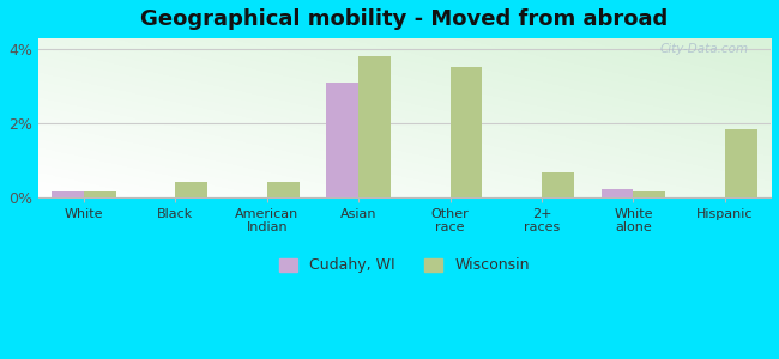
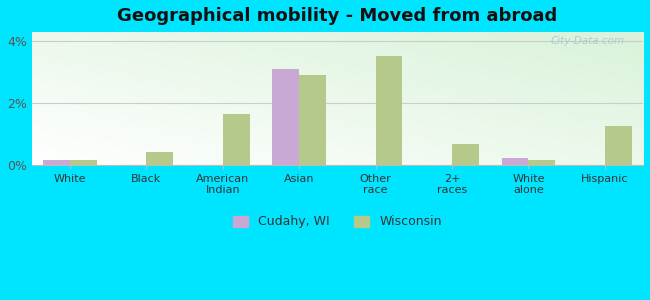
Wisconsin/American Indian: 0.42% -> 1.65%
Wisconsin/Asian: 3.82% -> 2.90%
Wisconsin/Hispanic: 1.85% -> 1.25%
